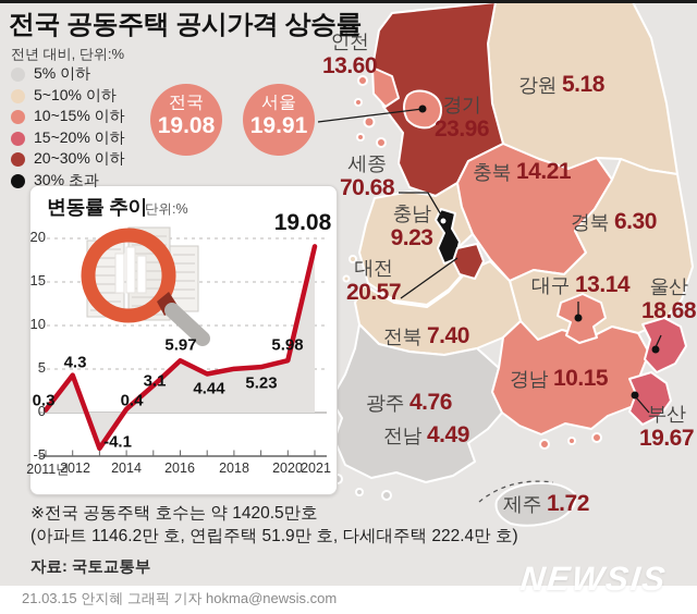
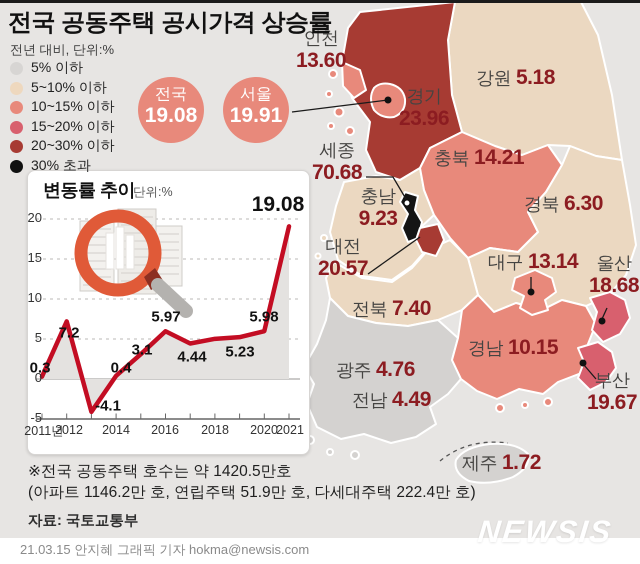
2012: 4.3 -> 7.2
